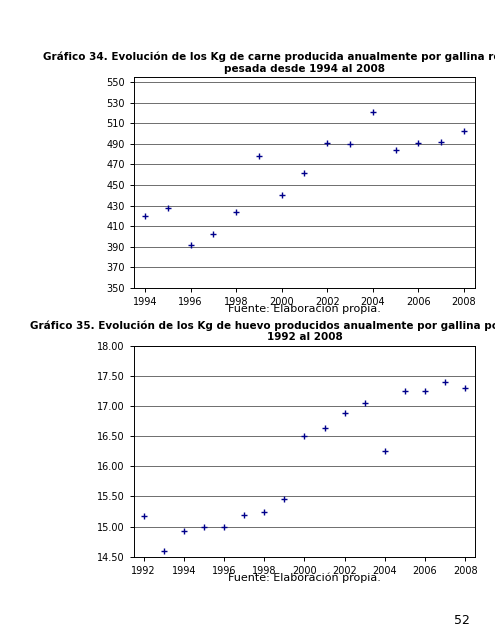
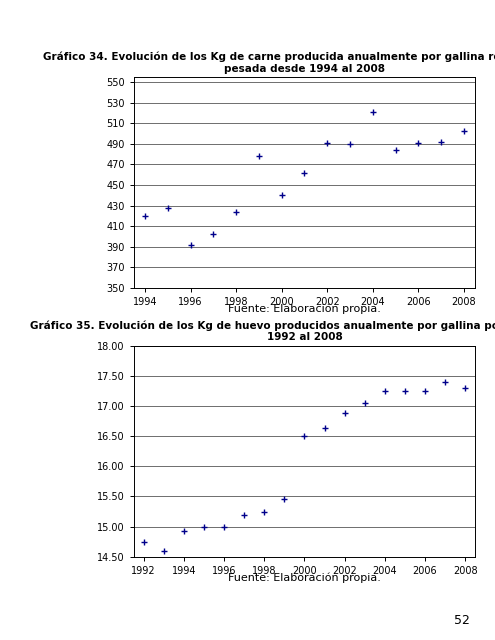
1992: 15.18 -> 14.75
2004: 16.26 -> 17.25
